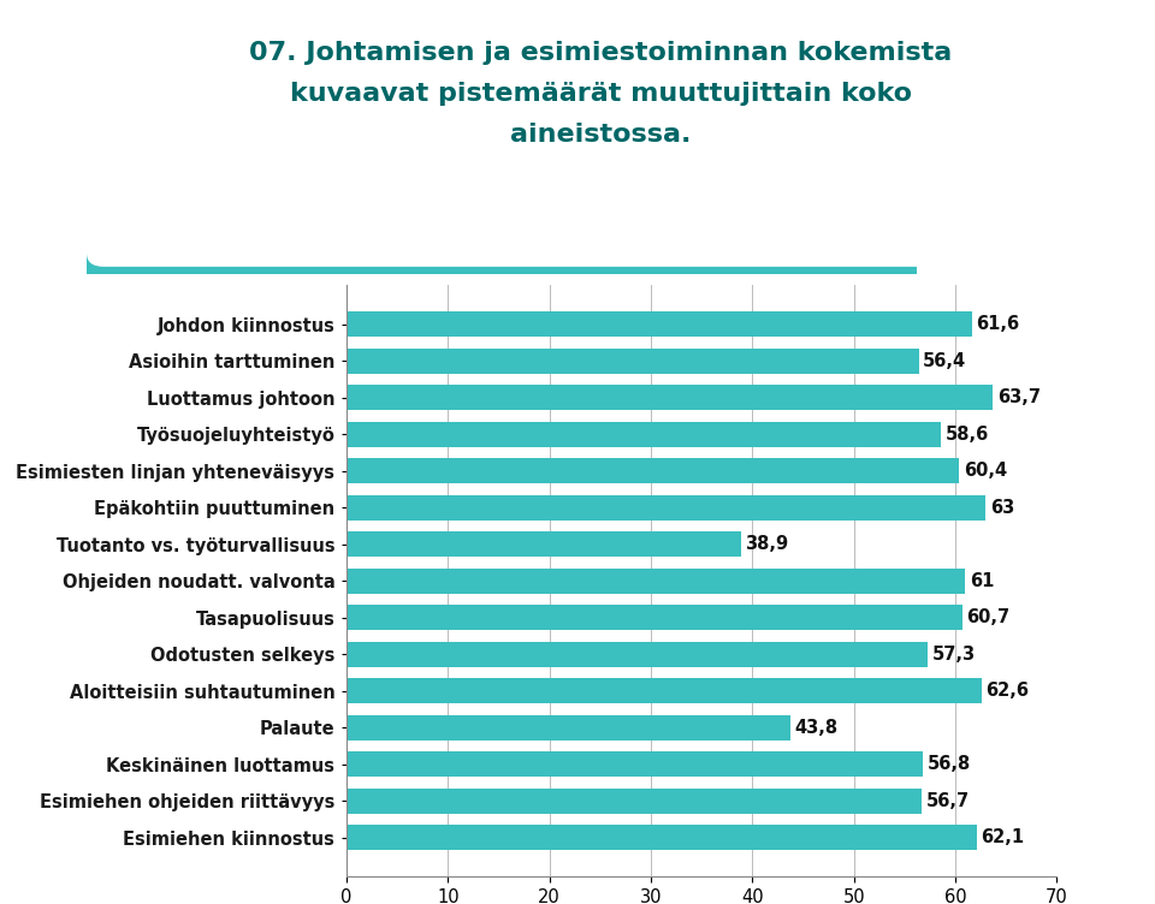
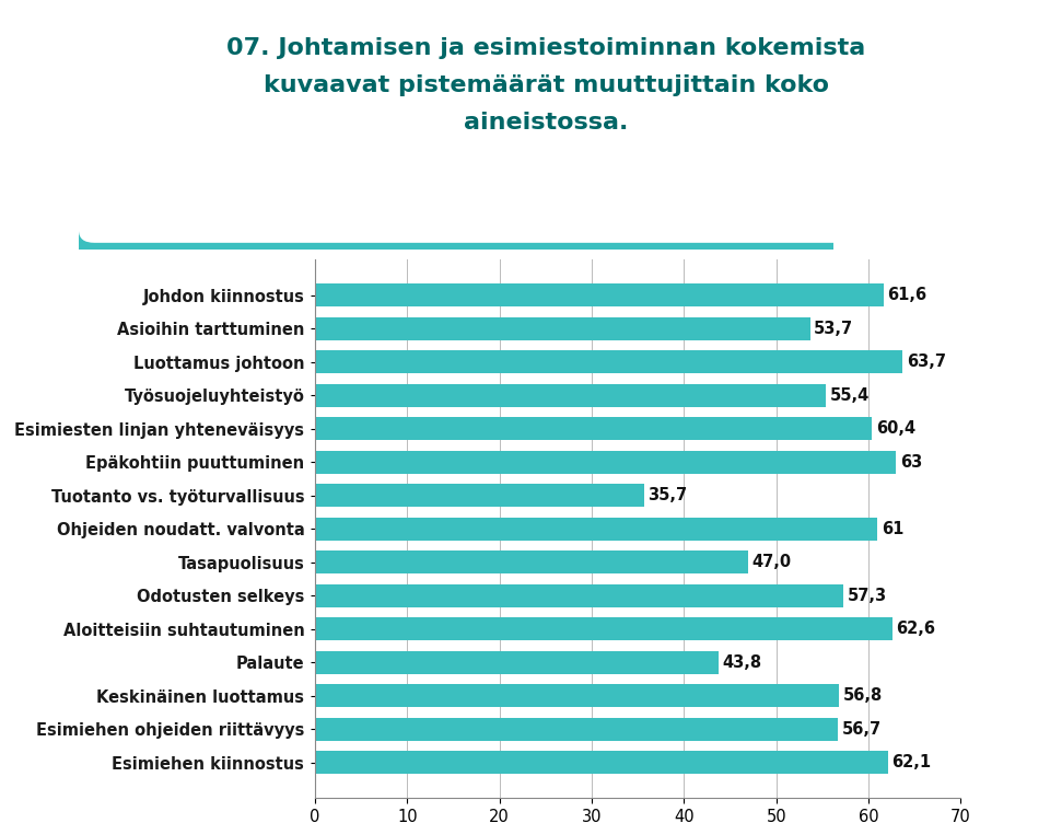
Asioihin tarttuminen: 56,4 -> 53,7
Työsuojeluyhteistyö: 58,6 -> 55,4
Tuotanto vs. työturvallisuus: 38,9 -> 35,7
Tasapuolisuus: 60,7 -> 47,0
